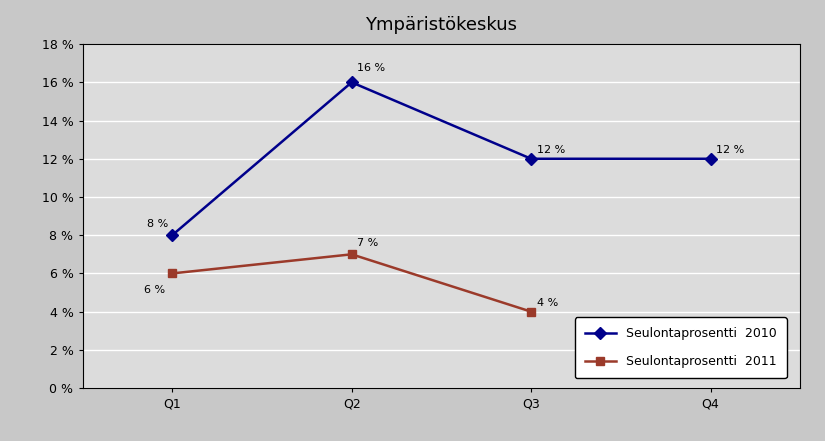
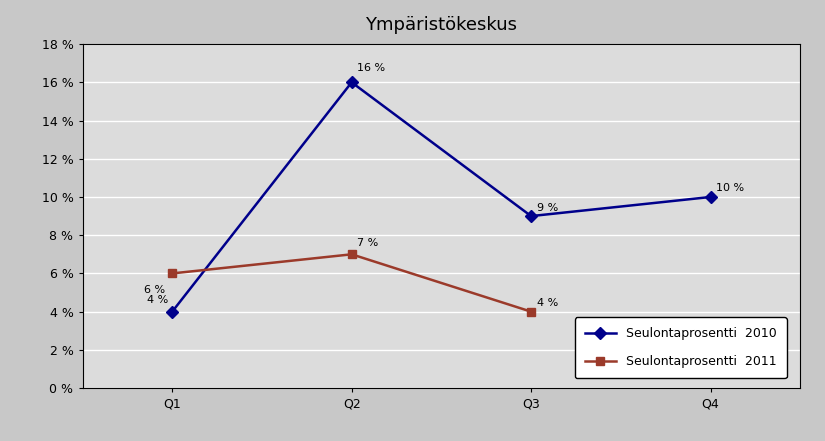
Seulontaprosentti 2010/Q1: 8 -> 4
Seulontaprosentti 2010/Q3: 12 -> 9
Seulontaprosentti 2010/Q4: 12 -> 10
